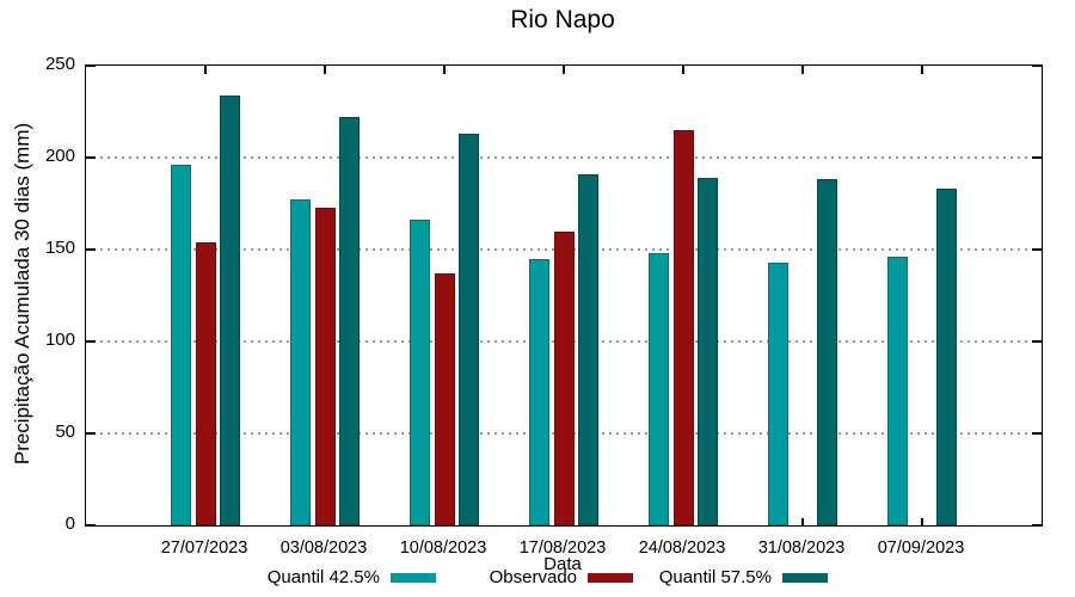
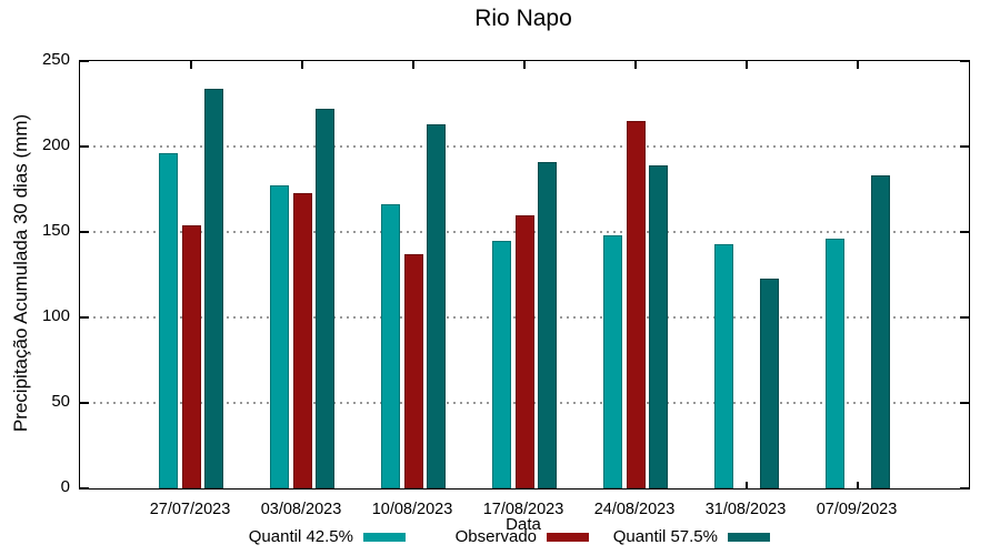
Quantil 57.5%/31/08/2023: 188 -> 123
